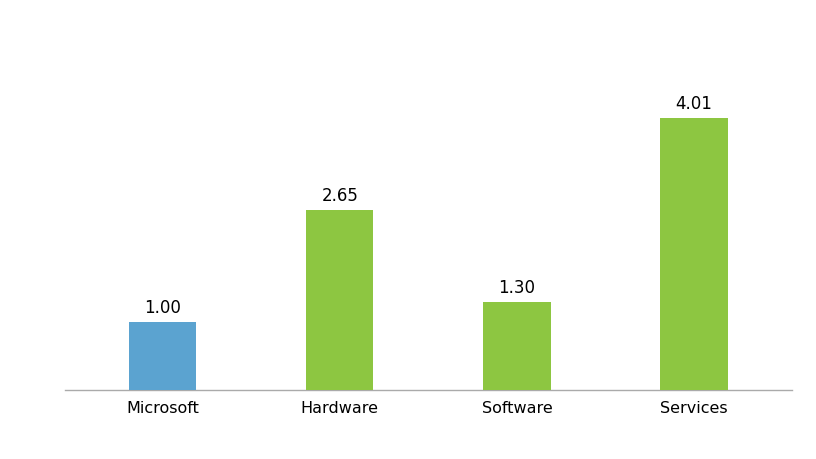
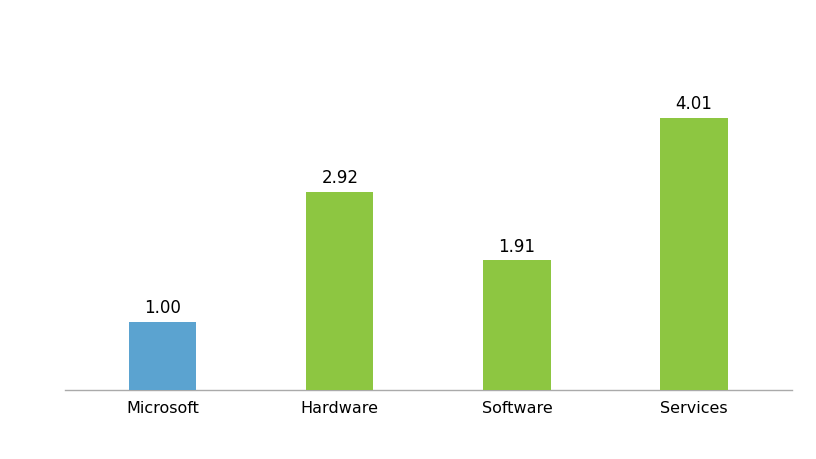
Hardware: 2.65 -> 2.92
Software: 1.30 -> 1.91
